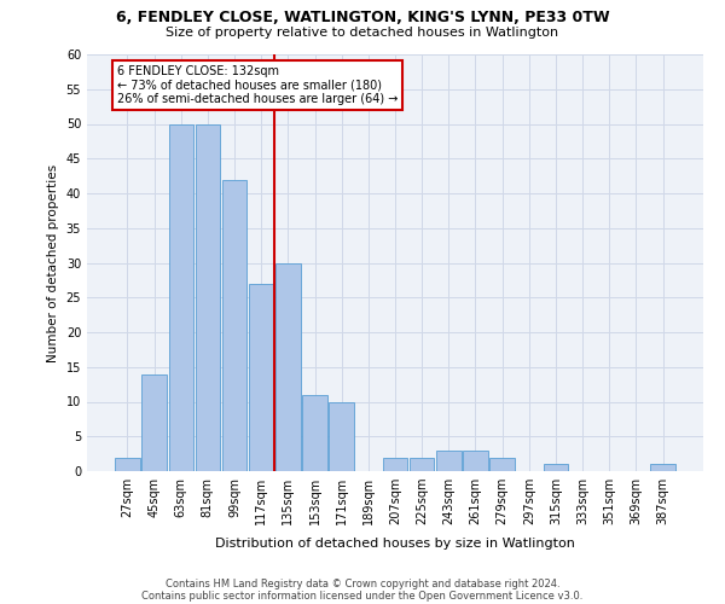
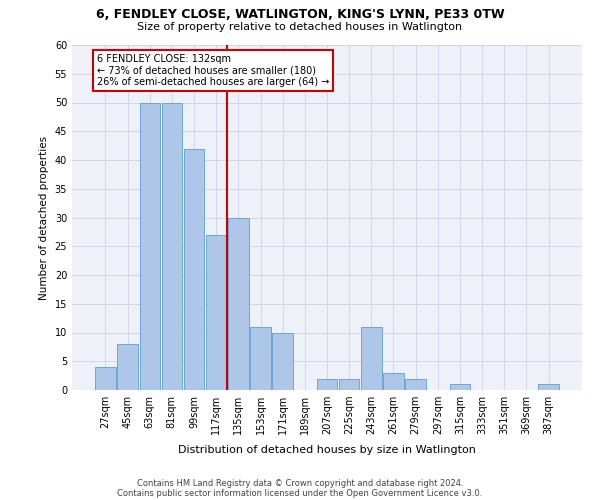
27sqm: 2 -> 4
45sqm: 14 -> 8
243sqm: 3 -> 11
